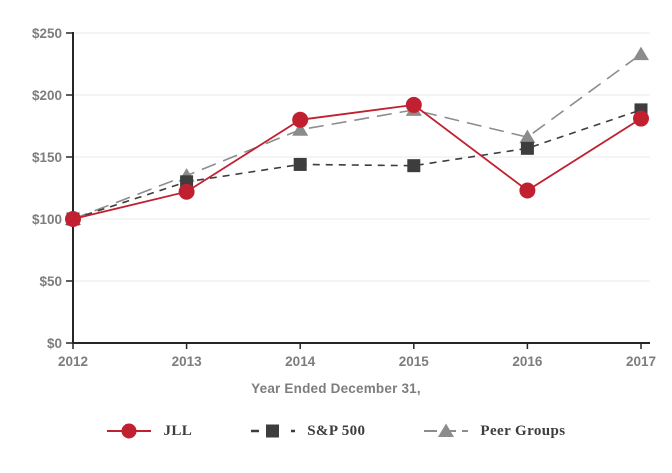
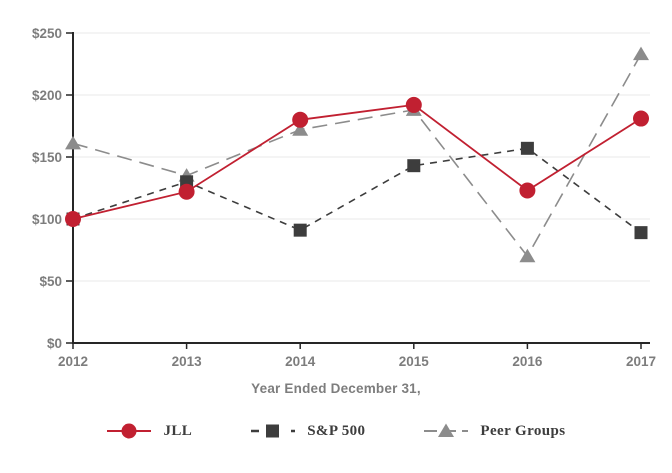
Peer Groups/2012: $100 -> $161
S&P 500/2014: $144 -> $91
Peer Groups/2016: $166 -> $70
S&P 500/2017: $188 -> $89
